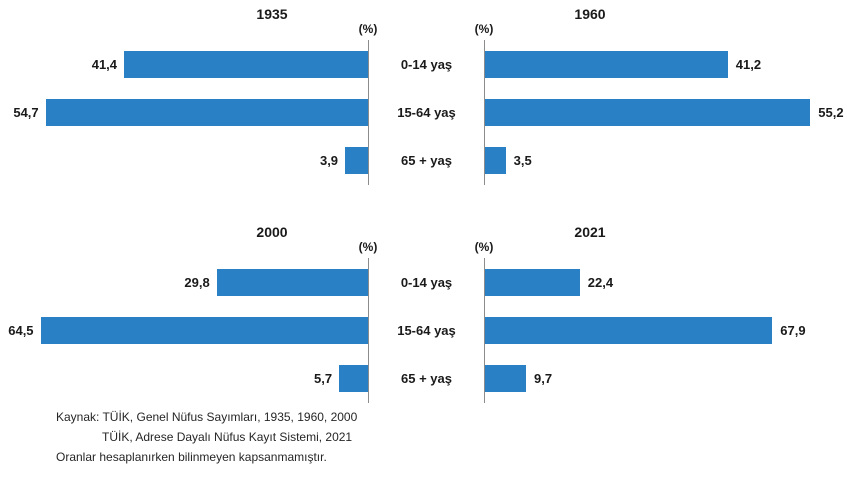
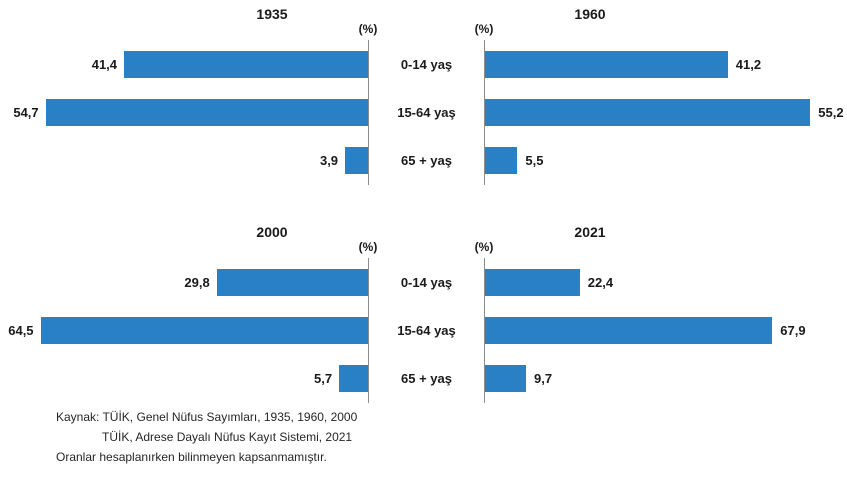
1960/65 + yaş: 3,5 -> 5,5
